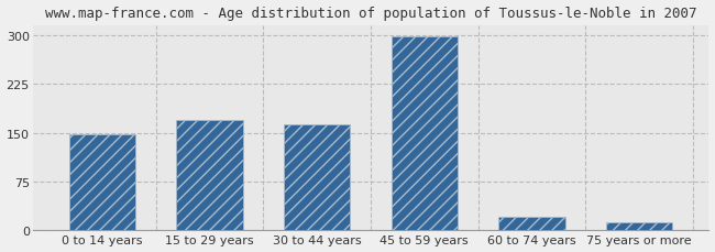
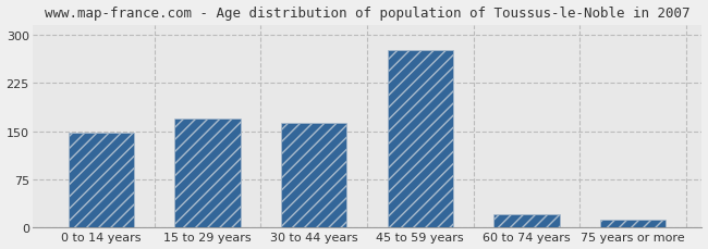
45 to 59 years: 298 -> 276
